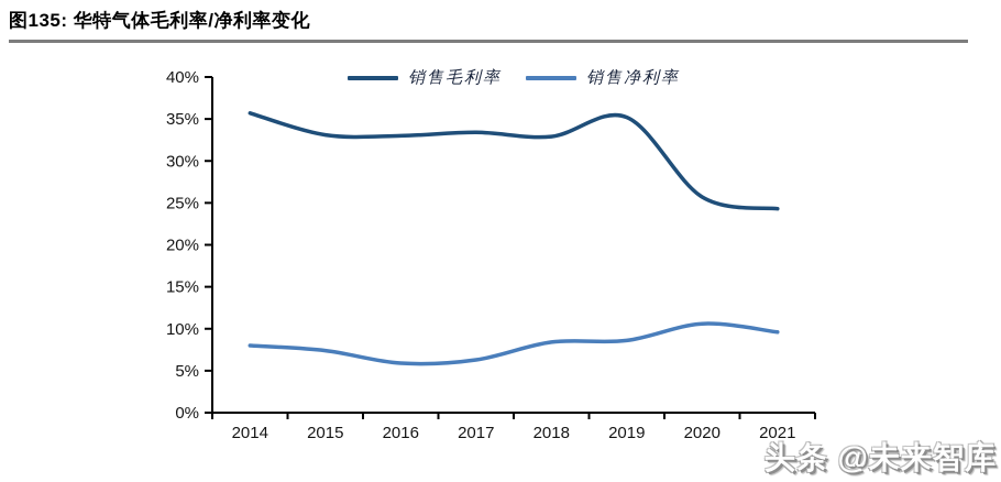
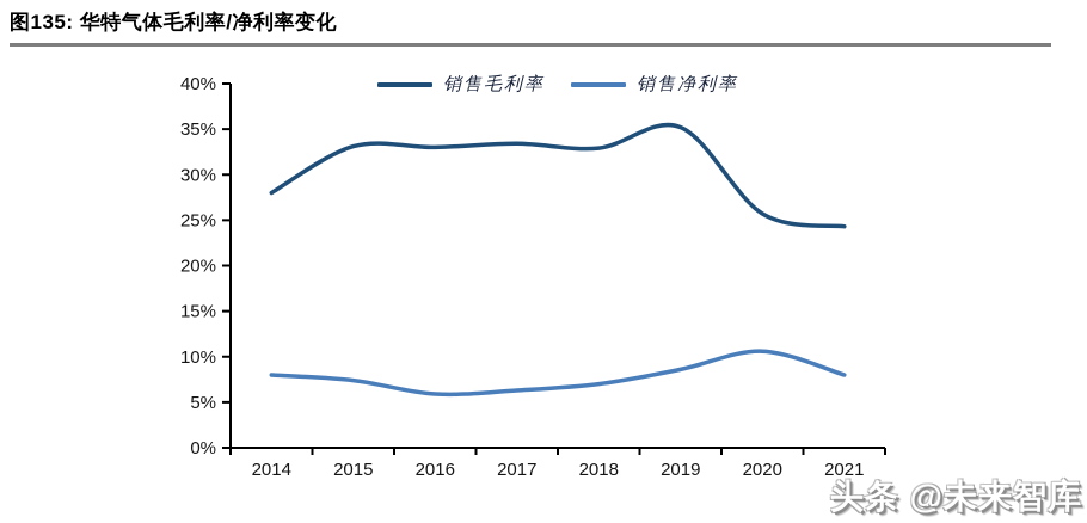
销售毛利率/2014: 36% -> 28%
销售净利率/2018: 8% -> 7%
销售净利率/2021: 10% -> 8%
